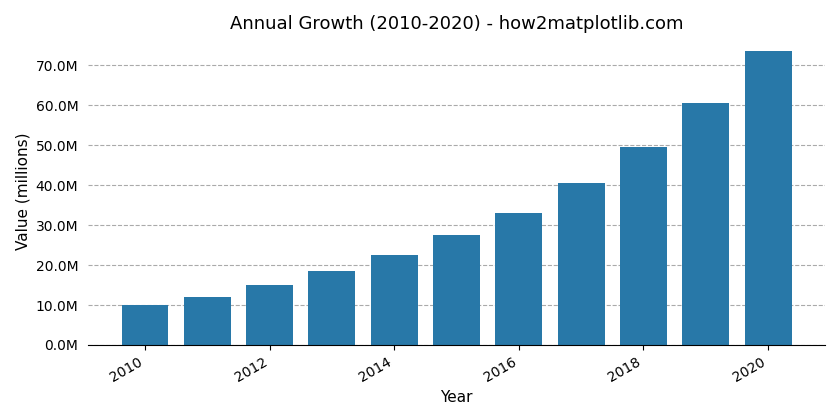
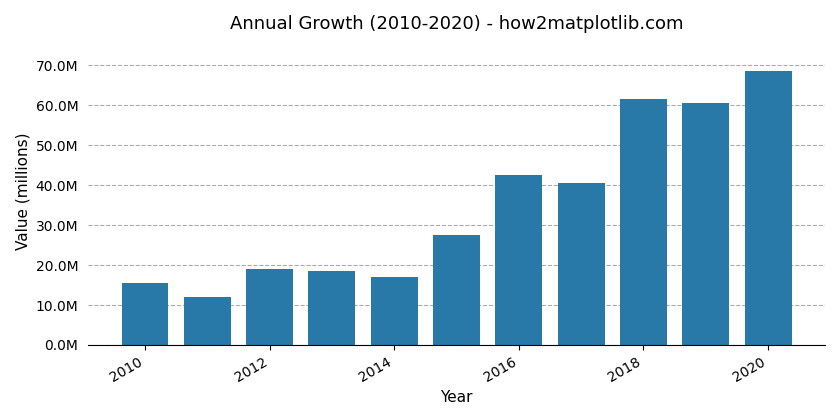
2010: 10.0M -> 15.5M
2012: 15.0M -> 19.0M
2014: 22.5M -> 17.0M
2016: 33.0M -> 42.5M
2018: 49.5M -> 61.5M
2020: 73.5M -> 68.5M
